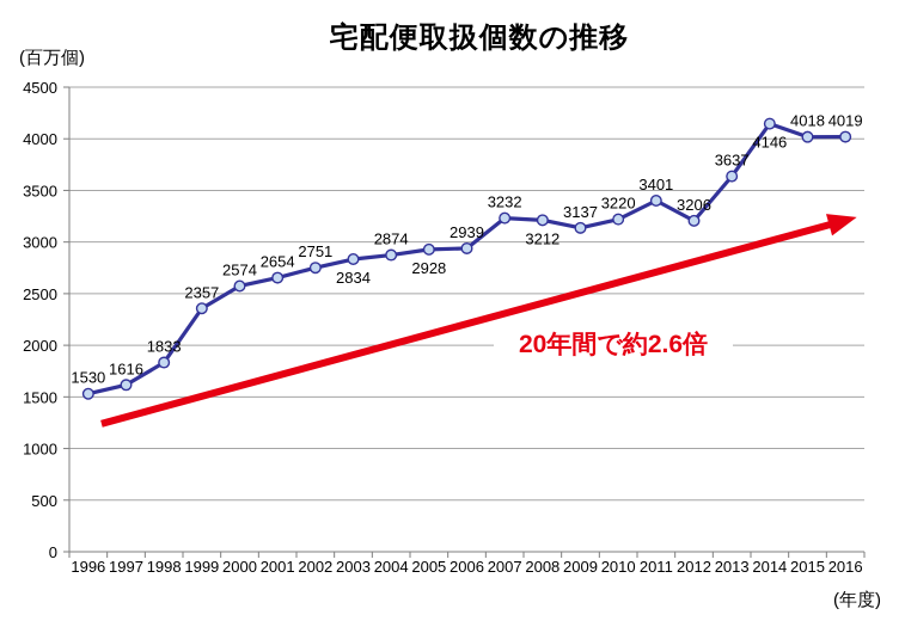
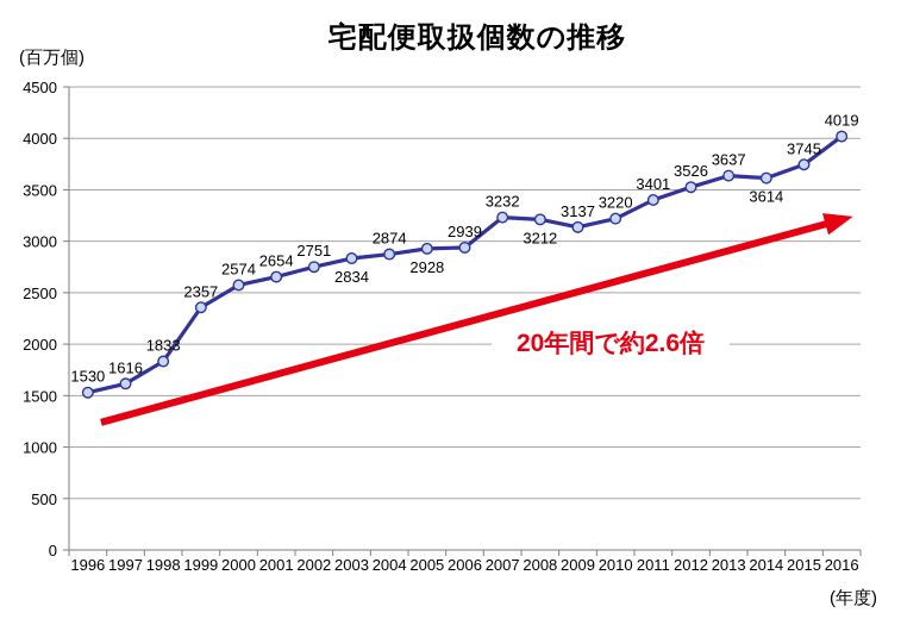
2012: 3206 -> 3526
2014: 4146 -> 3614
2015: 4018 -> 3745
